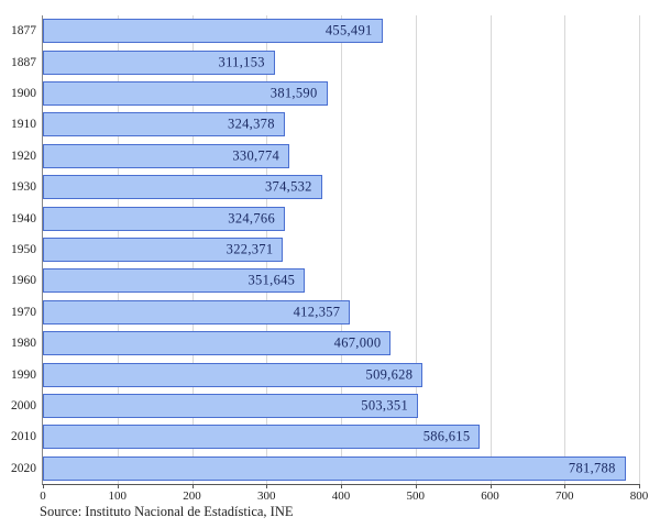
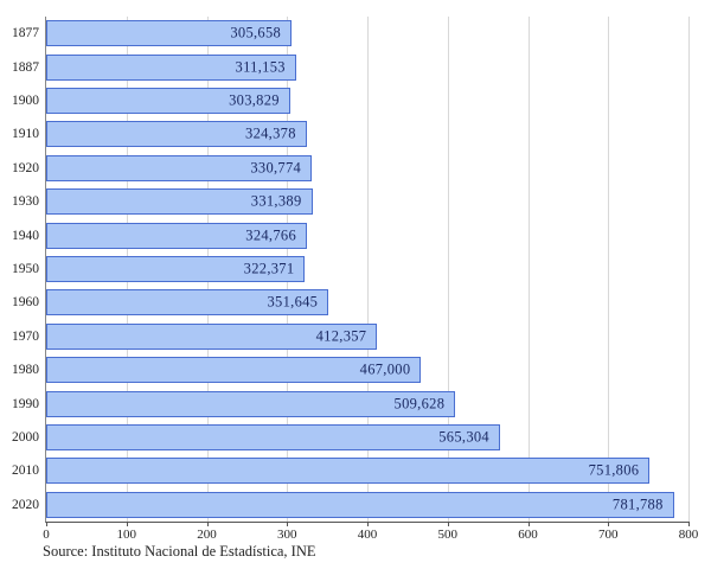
1877: 455,491 -> 305,658
1900: 381,590 -> 303,829
1930: 374,532 -> 331,389
2000: 503,351 -> 565,304
2010: 586,615 -> 751,806
